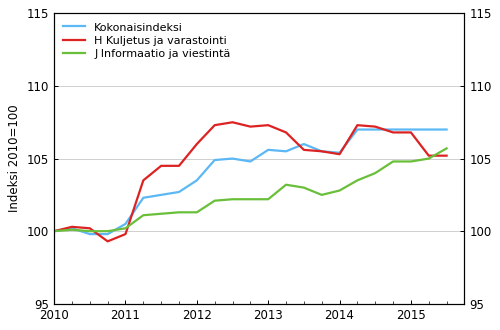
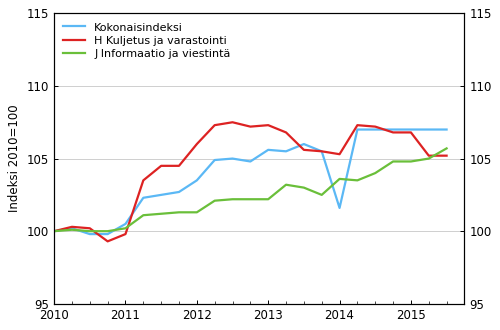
Kokonaisindeksi/2014: 105.4 -> 101.6
J Informaatio ja viestintä/2014: 102.8 -> 103.6
